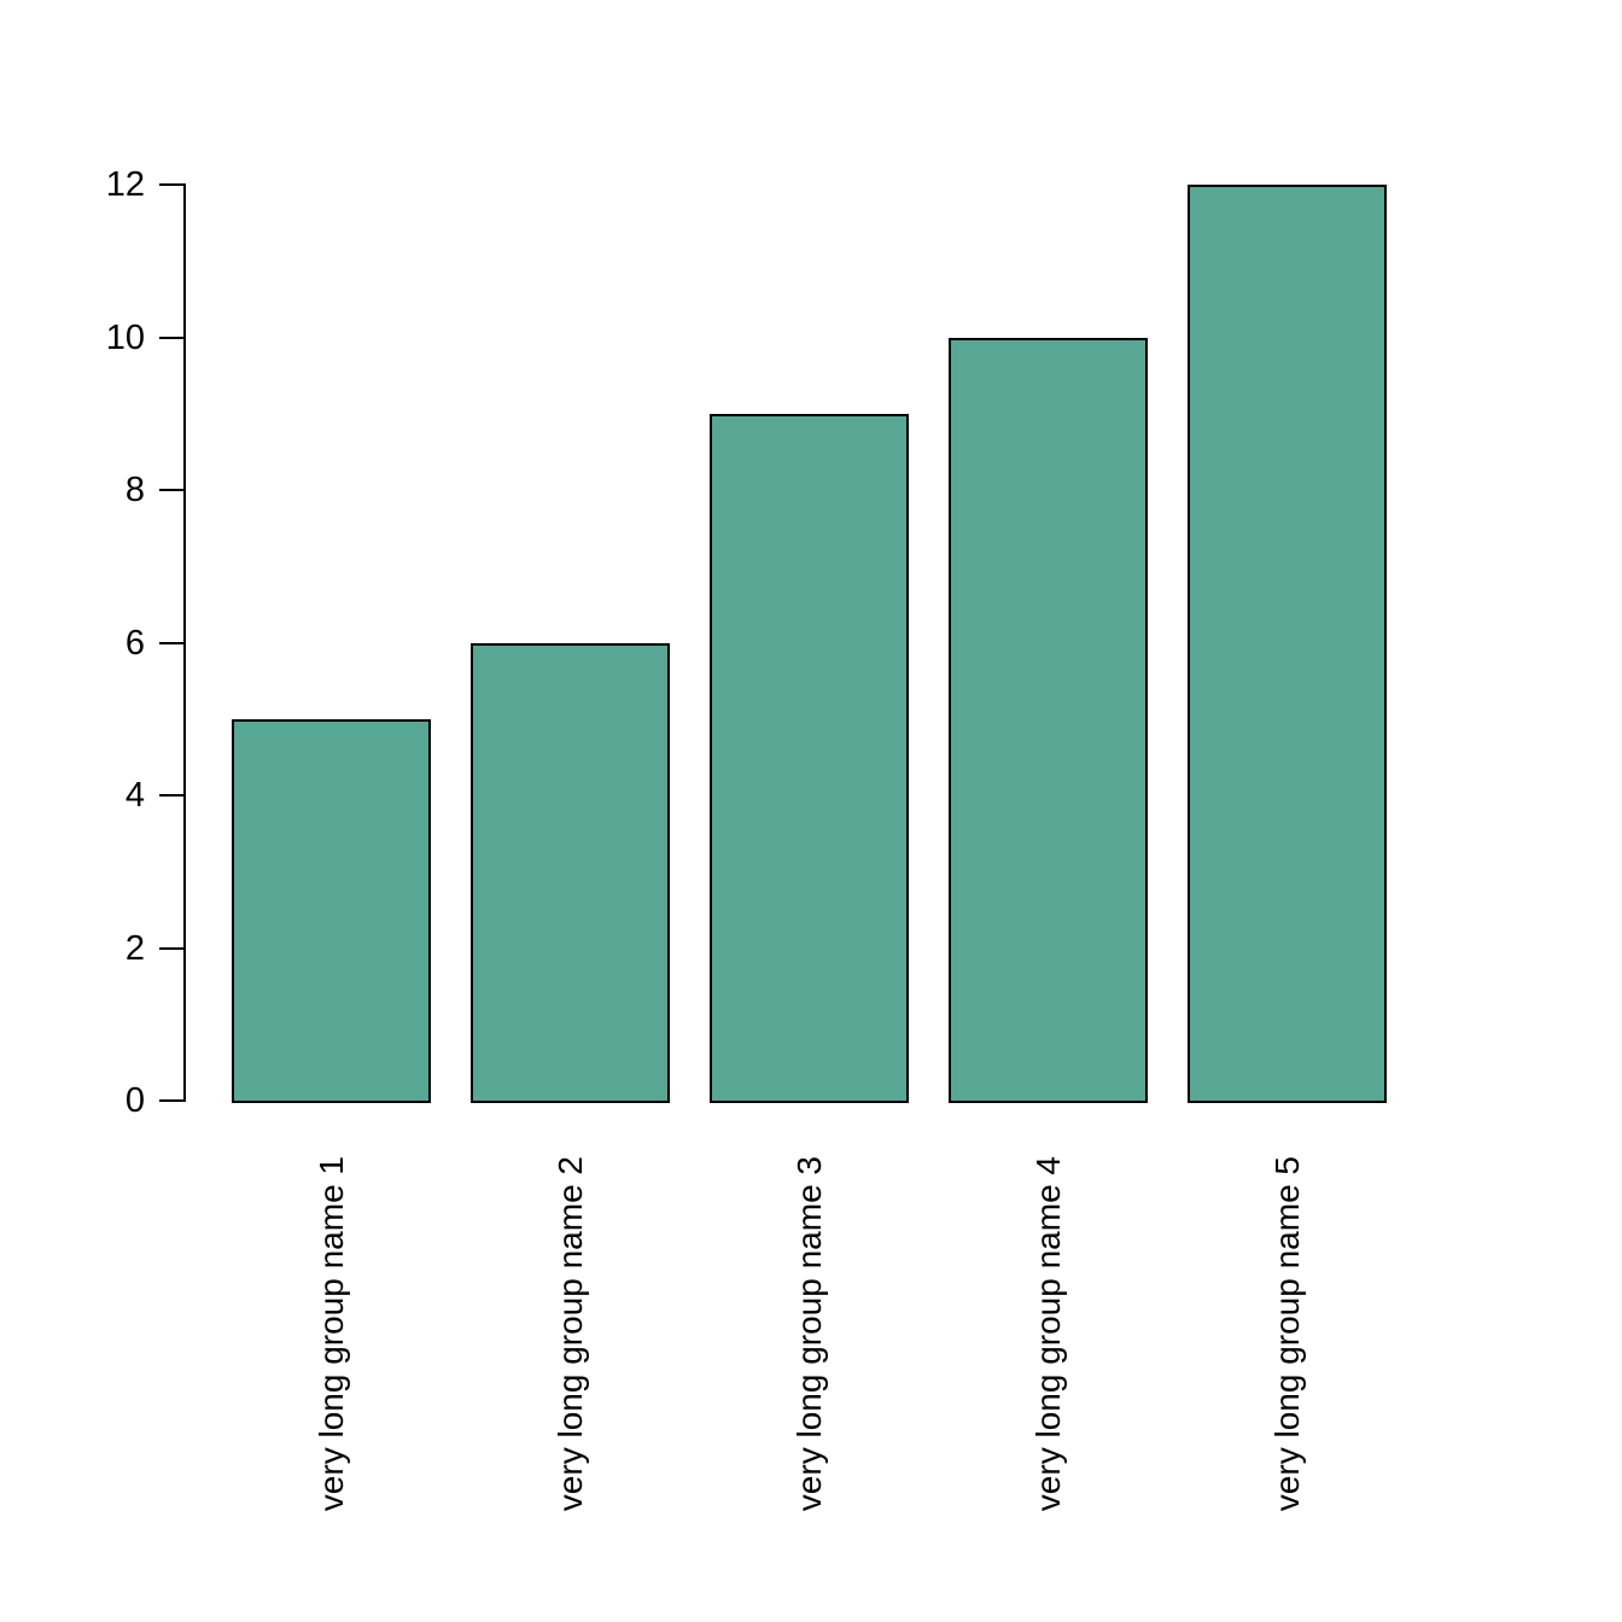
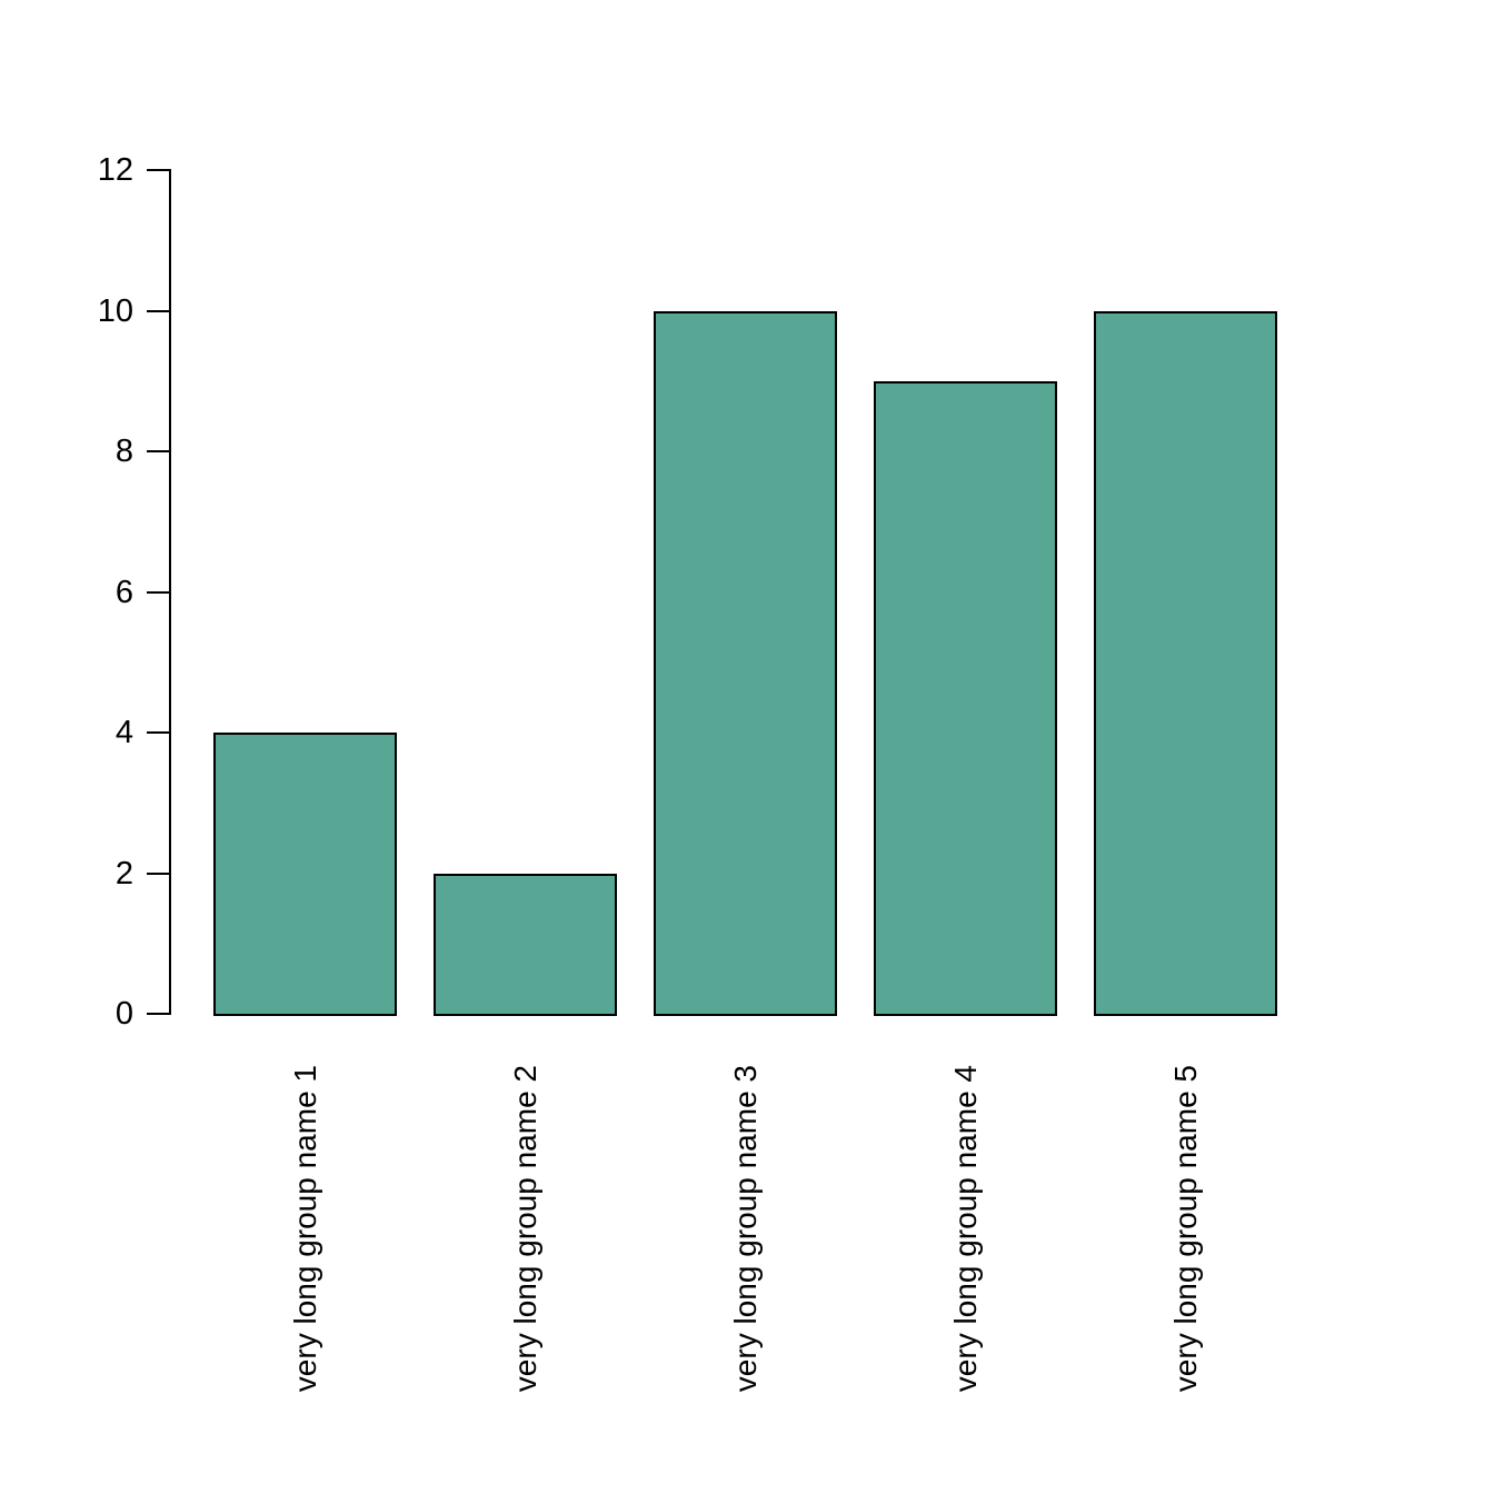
very long group name 1: 5 -> 4
very long group name 2: 6 -> 2
very long group name 3: 9 -> 10
very long group name 4: 10 -> 9
very long group name 5: 12 -> 10
